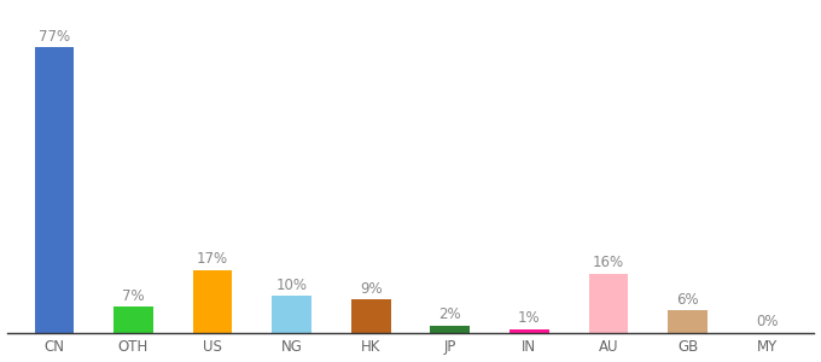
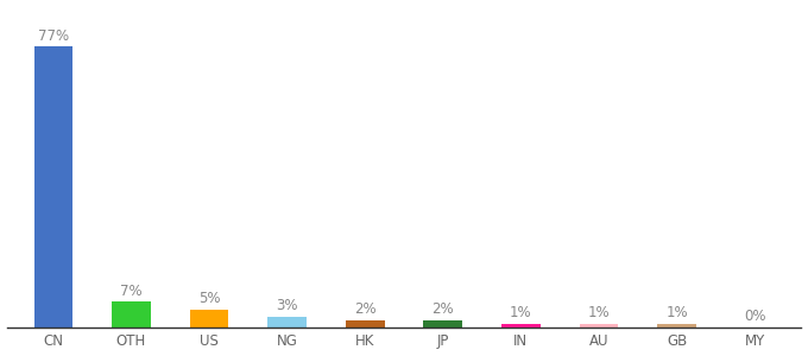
US: 17% -> 5%
NG: 10% -> 3%
HK: 9% -> 2%
AU: 16% -> 1%
GB: 6% -> 1%
